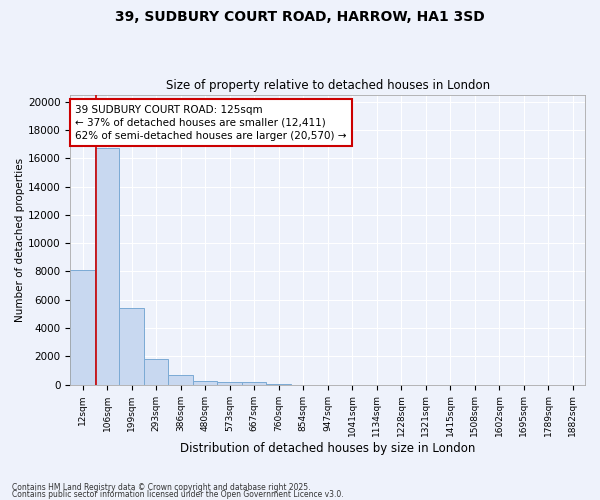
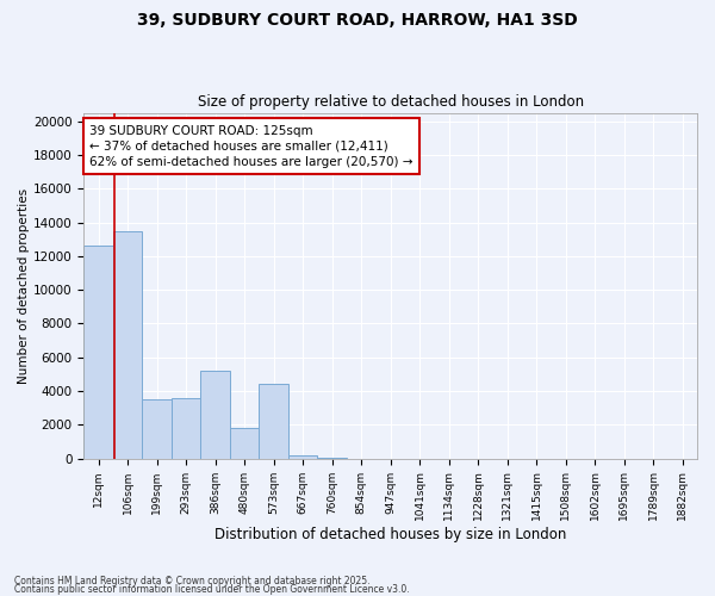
12sqm: 8100 -> 12600
106sqm: 16700 -> 13500
199sqm: 5400 -> 3500
293sqm: 1800 -> 3600
386sqm: 700 -> 5200
480sqm: 300 -> 1800
573sqm: 200 -> 4400
